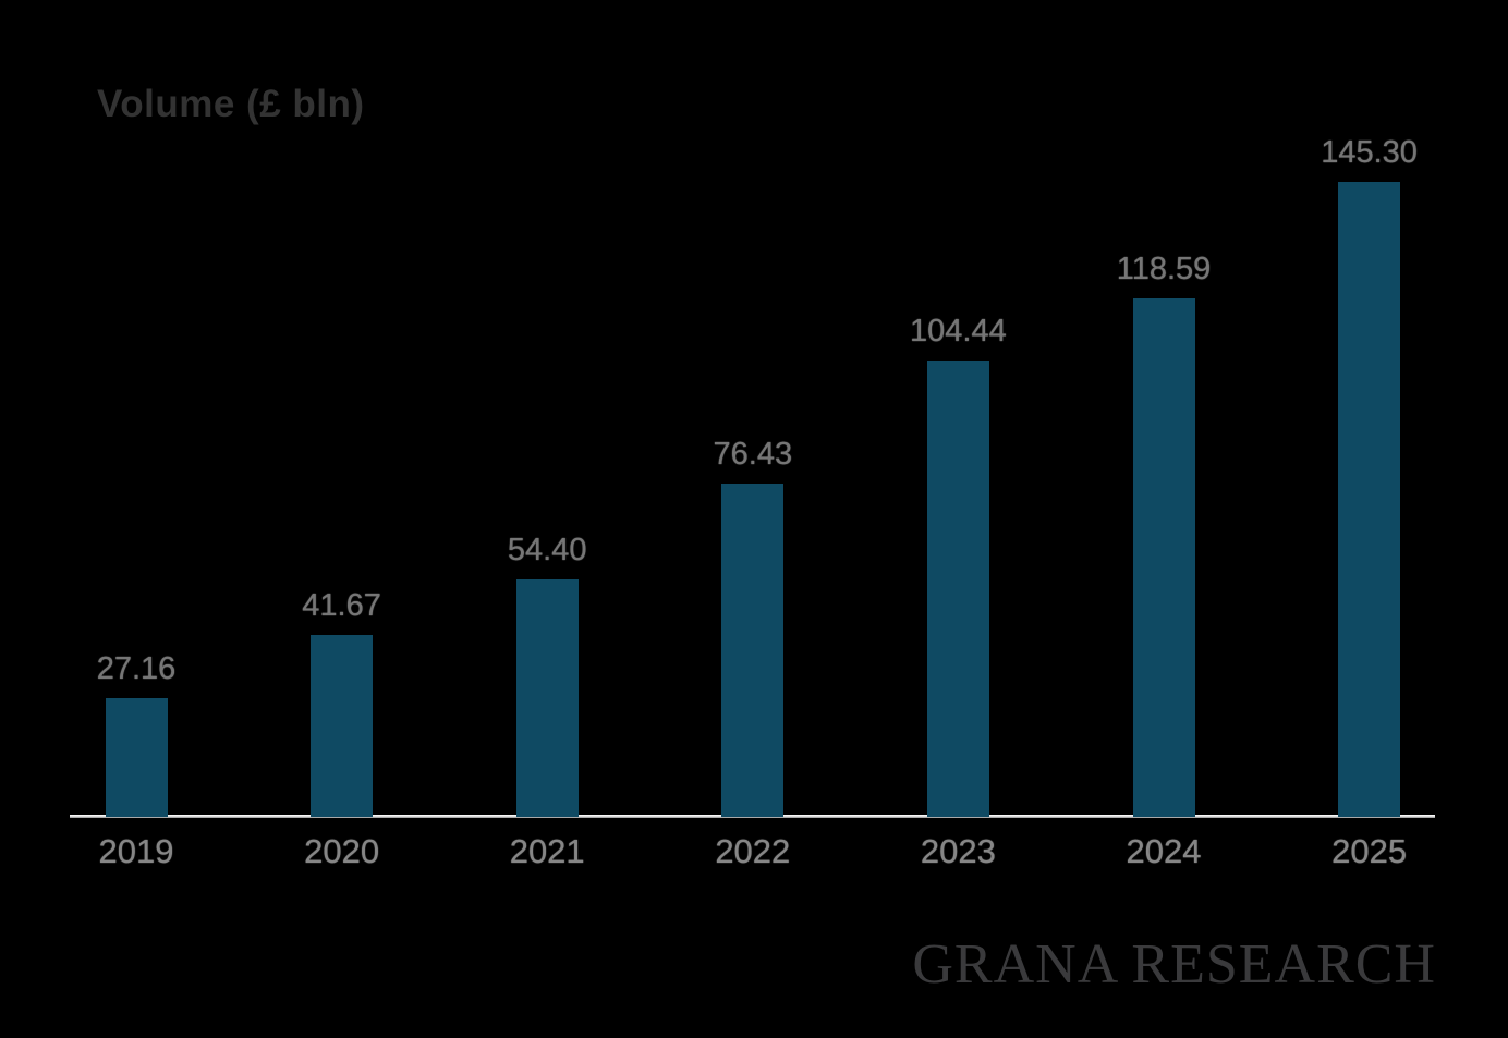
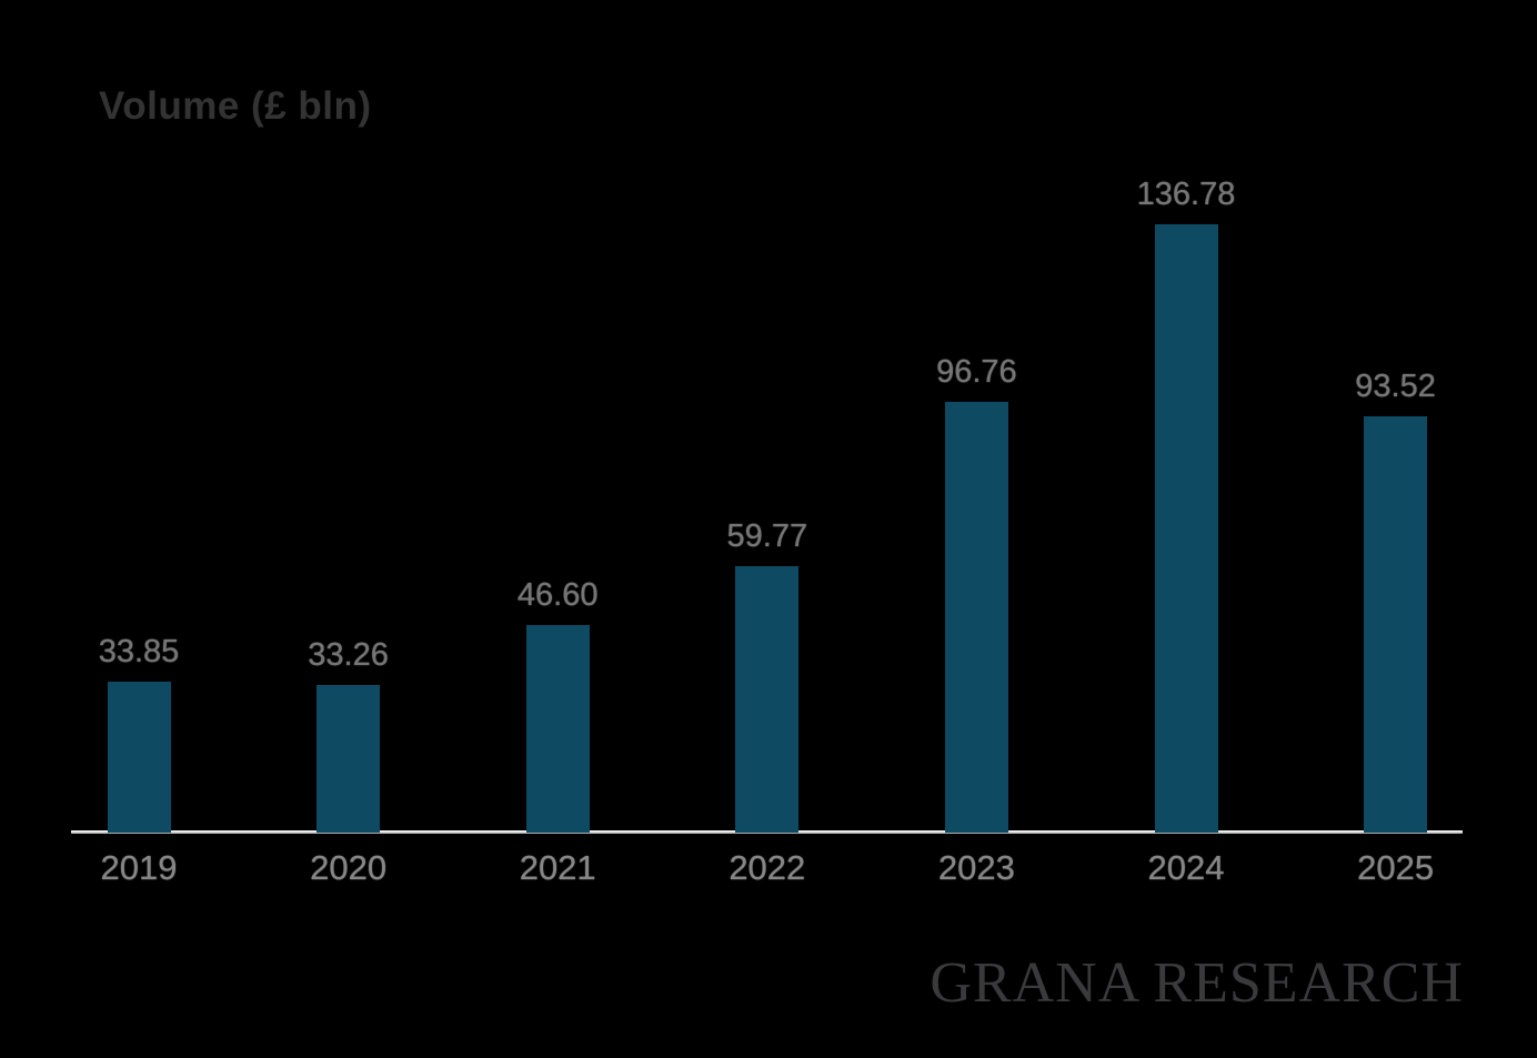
2019: 27.16 -> 33.85
2020: 41.67 -> 33.26
2021: 54.40 -> 46.60
2022: 76.43 -> 59.77
2023: 104.44 -> 96.76
2024: 118.59 -> 136.78
2025: 145.30 -> 93.52
